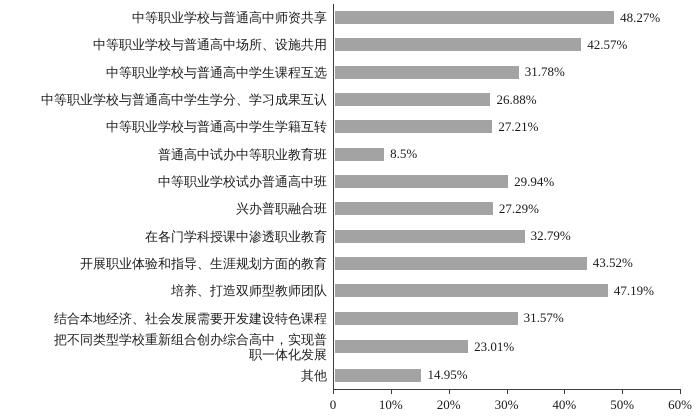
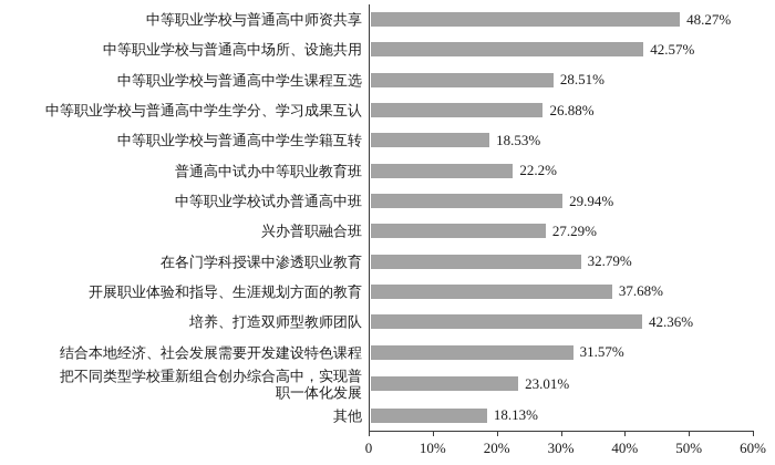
中等职业学校与普通高中学生课程互选: 31.78% -> 28.51%
中等职业学校与普通高中学生学籍互转: 27.21% -> 18.53%
普通高中试办中等职业教育班: 8.5% -> 22.2%
开展职业体验和指导、生涯规划方面的教育: 43.52% -> 37.68%
培养、打造双师型教师团队: 47.19% -> 42.36%
其他: 14.95% -> 18.13%
